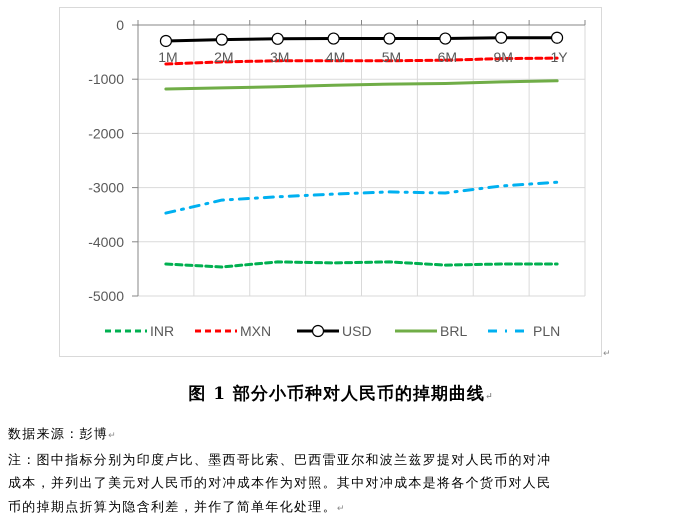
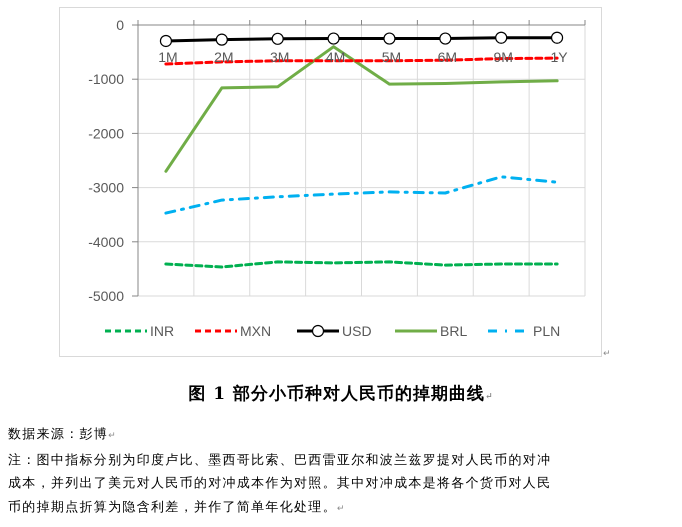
BRL/1M: -1200 -> -2700
BRL/4M: -1100 -> -400
PLN/9M: -3000 -> -2800
